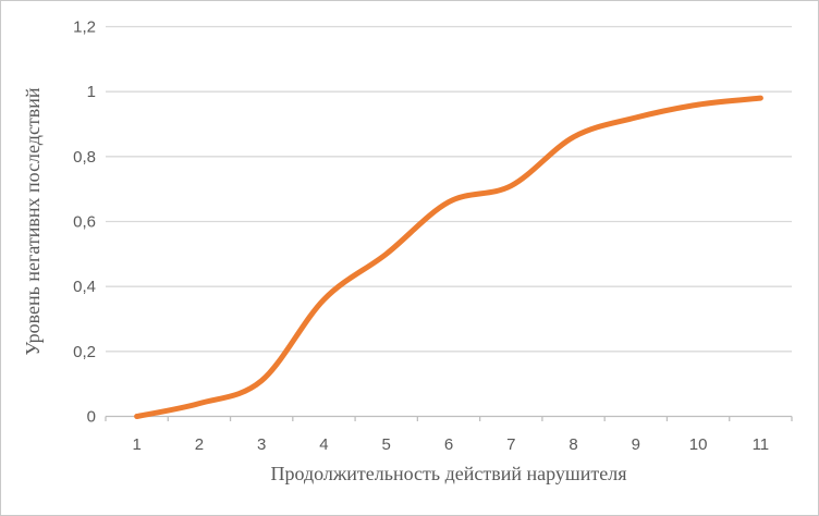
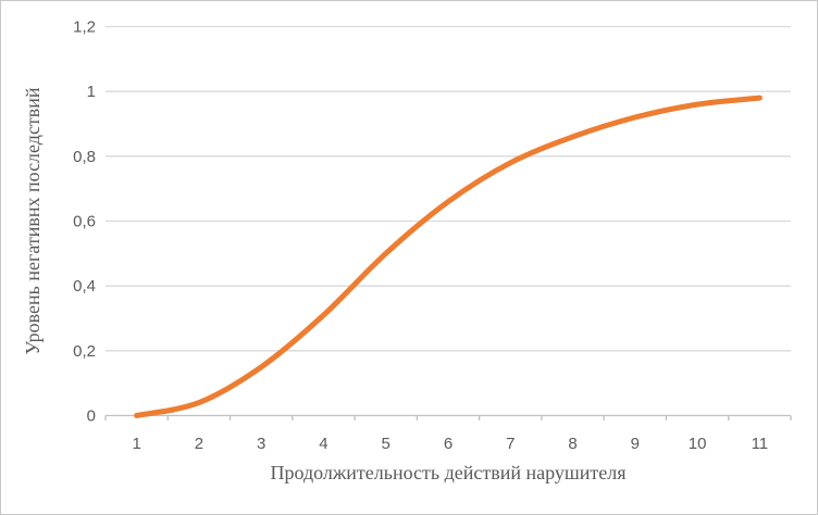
3: 0,11 -> 0,15
4: 0,36 -> 0,31
7: 0,71 -> 0,78
